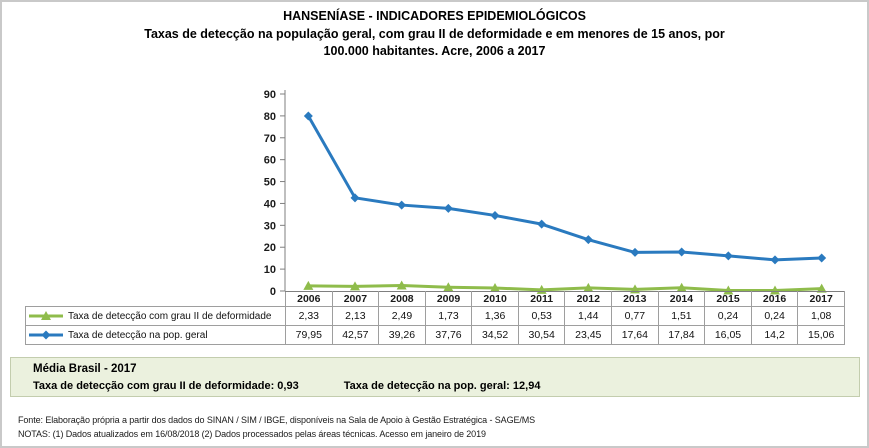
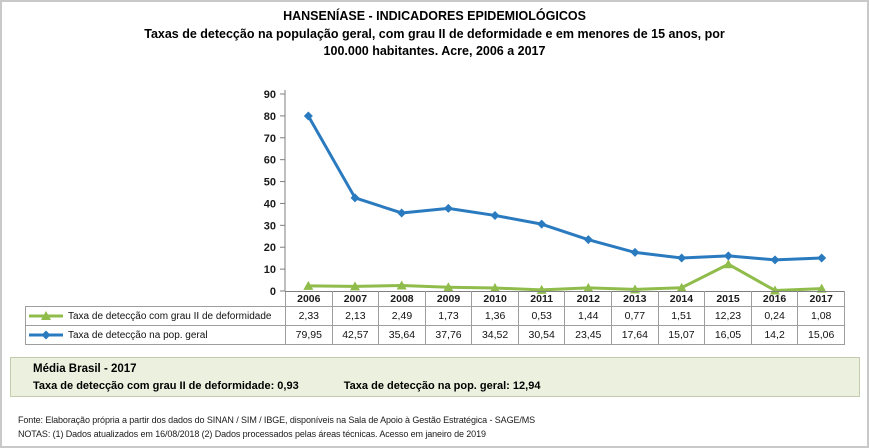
Taxa de detecção na pop. geral/2008: 39,26 -> 35,64
Taxa de detecção na pop. geral/2014: 17,84 -> 15,07
Taxa de detecção com grau II de deformidade/2015: 0,24 -> 12,23
